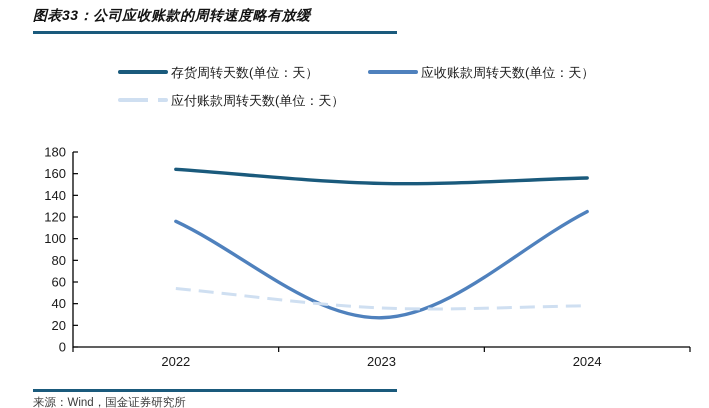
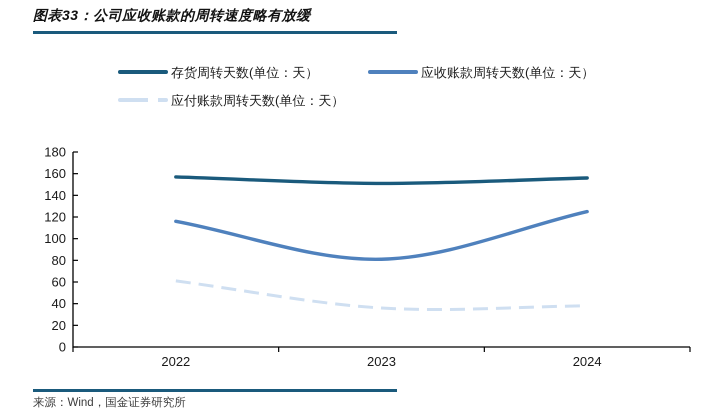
存货周转天数(单位：天）/2022: 164 -> 157
应付账款周转天数(单位：天）/2022: 54 -> 61
应收账款周转天数(单位：天）/2023: 27 -> 81
